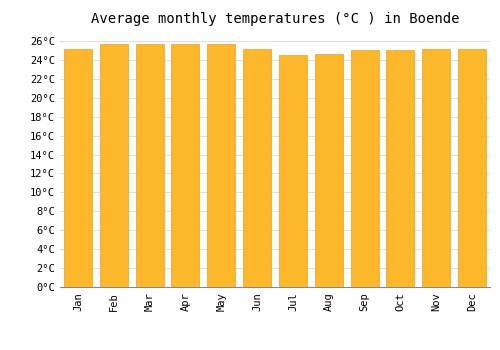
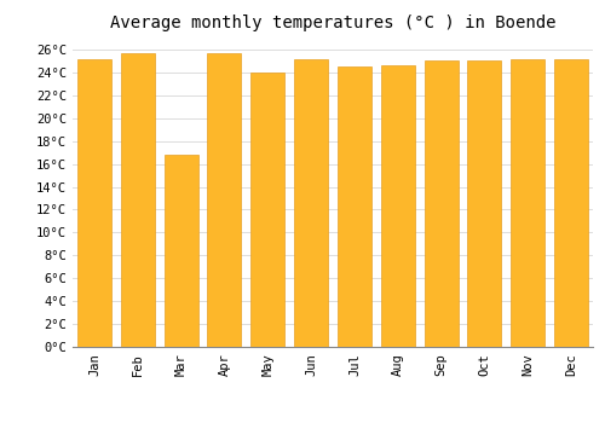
Mar: 25.7°C -> 16.8°C
May: 25.7°C -> 24.0°C
